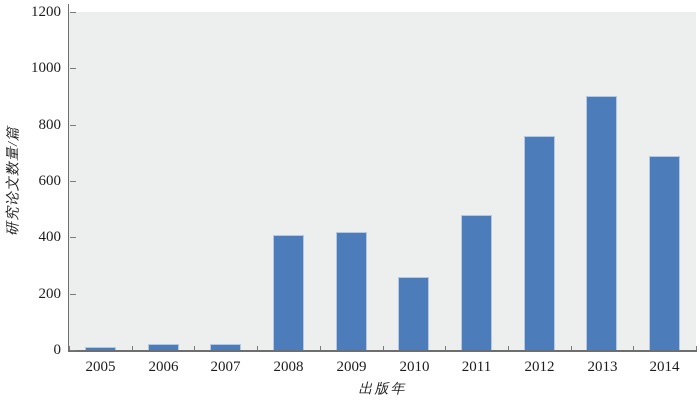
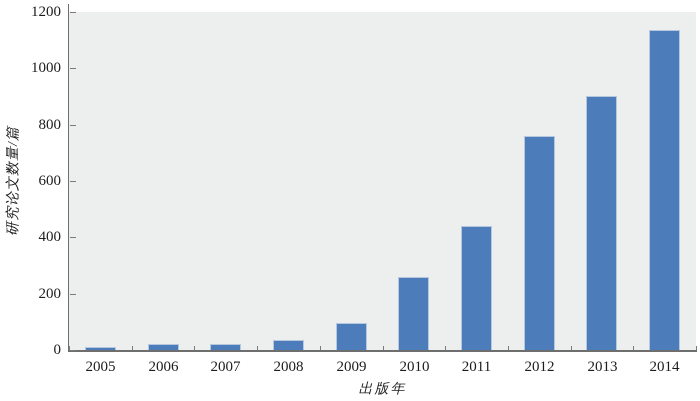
2008: 410 -> 40
2009: 420 -> 100
2011: 480 -> 440
2014: 690 -> 1140
